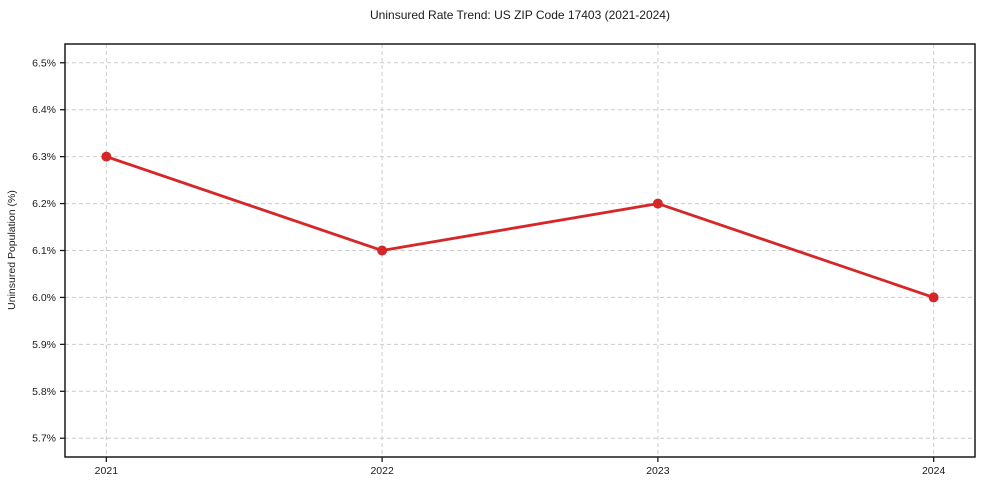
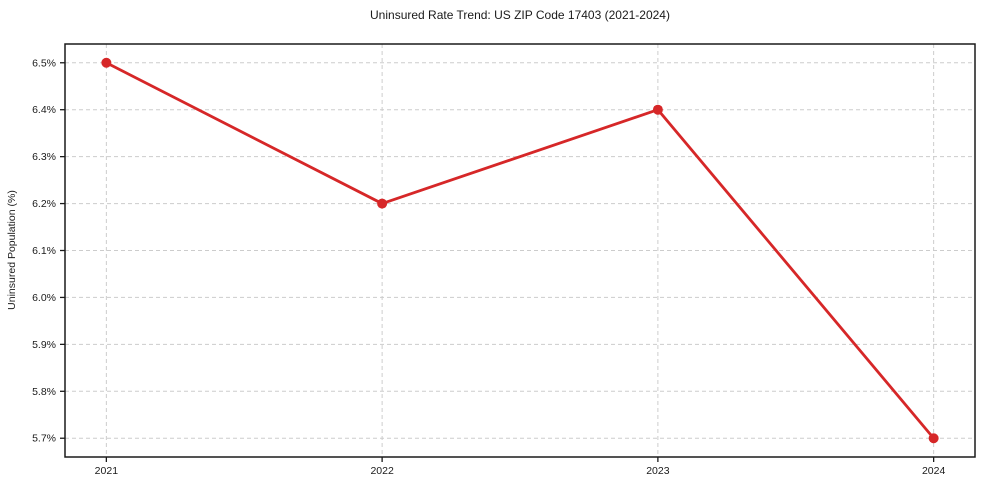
2021: 6.3% -> 6.5%
2022: 6.1% -> 6.2%
2023: 6.2% -> 6.4%
2024: 6.0% -> 5.7%
